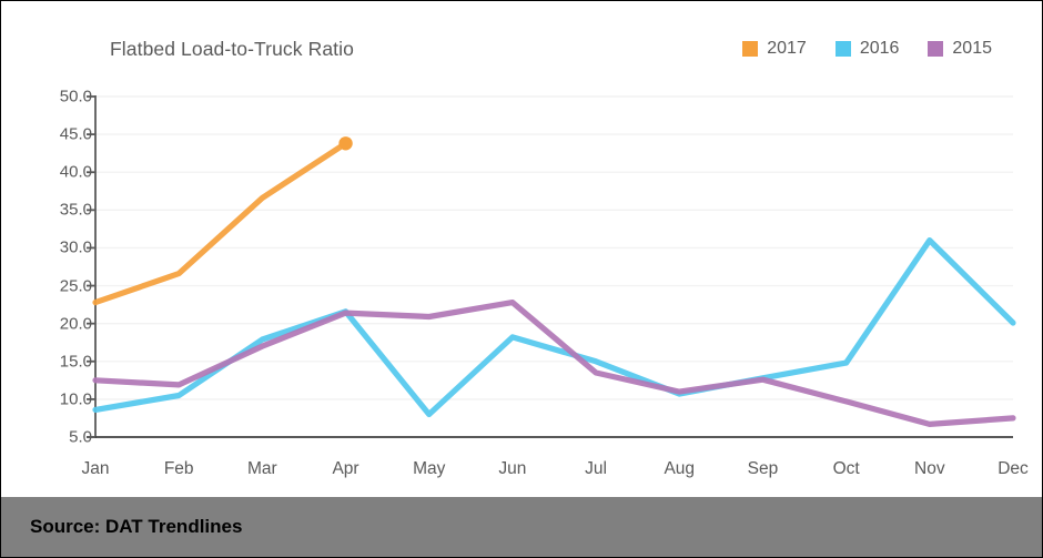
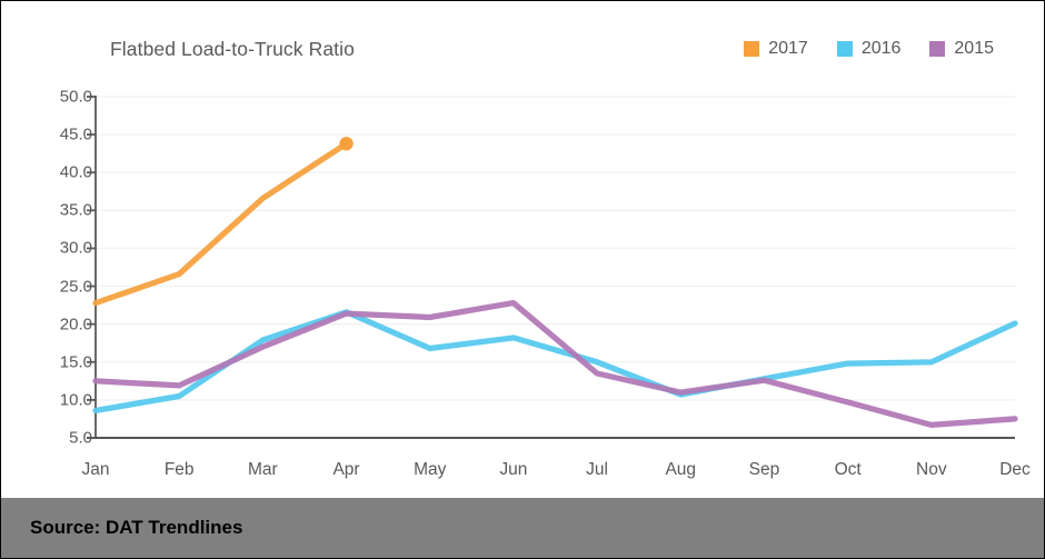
2016/May: 8 -> 17
2016/Nov: 31 -> 15
